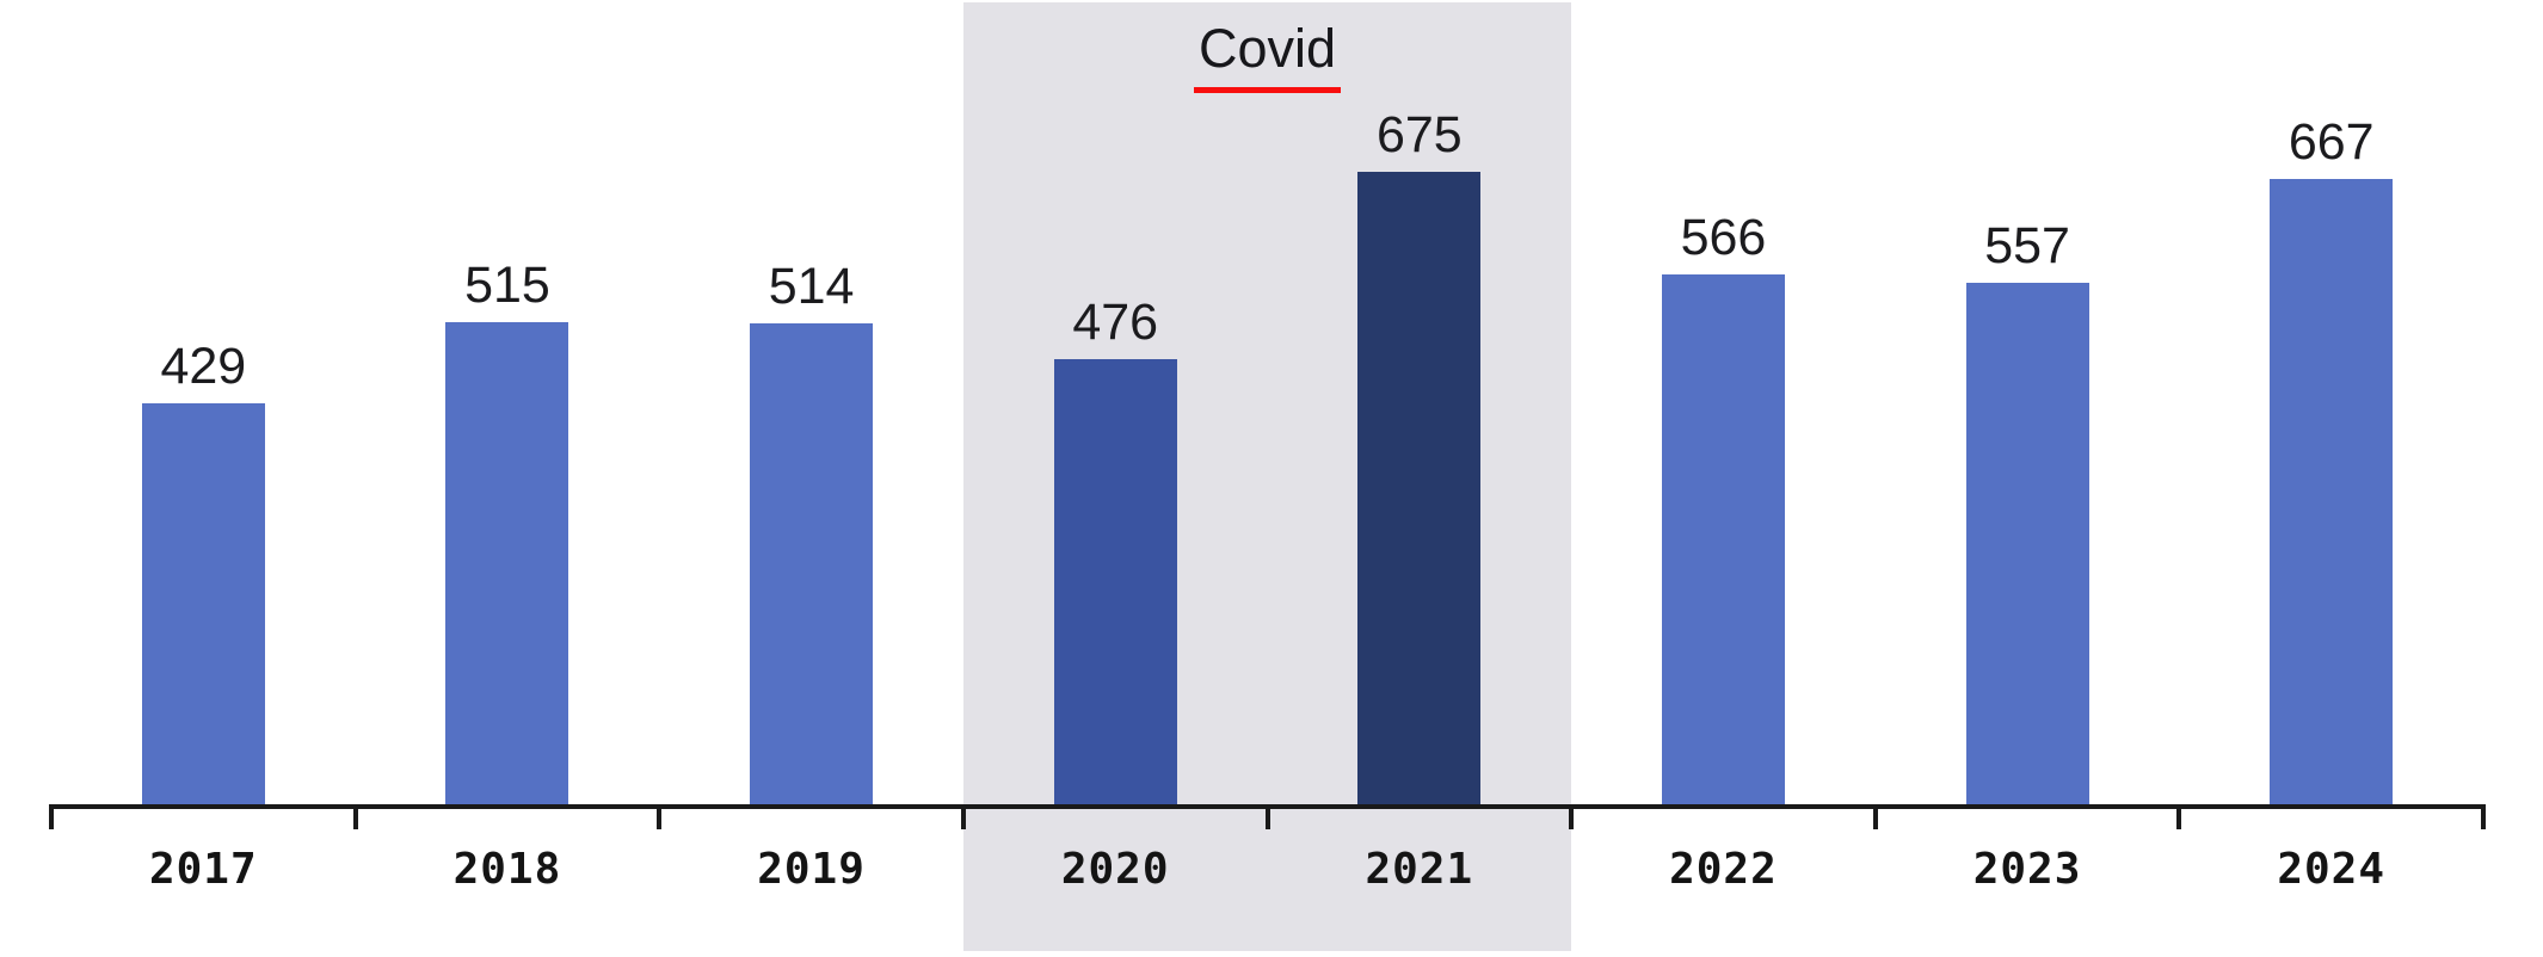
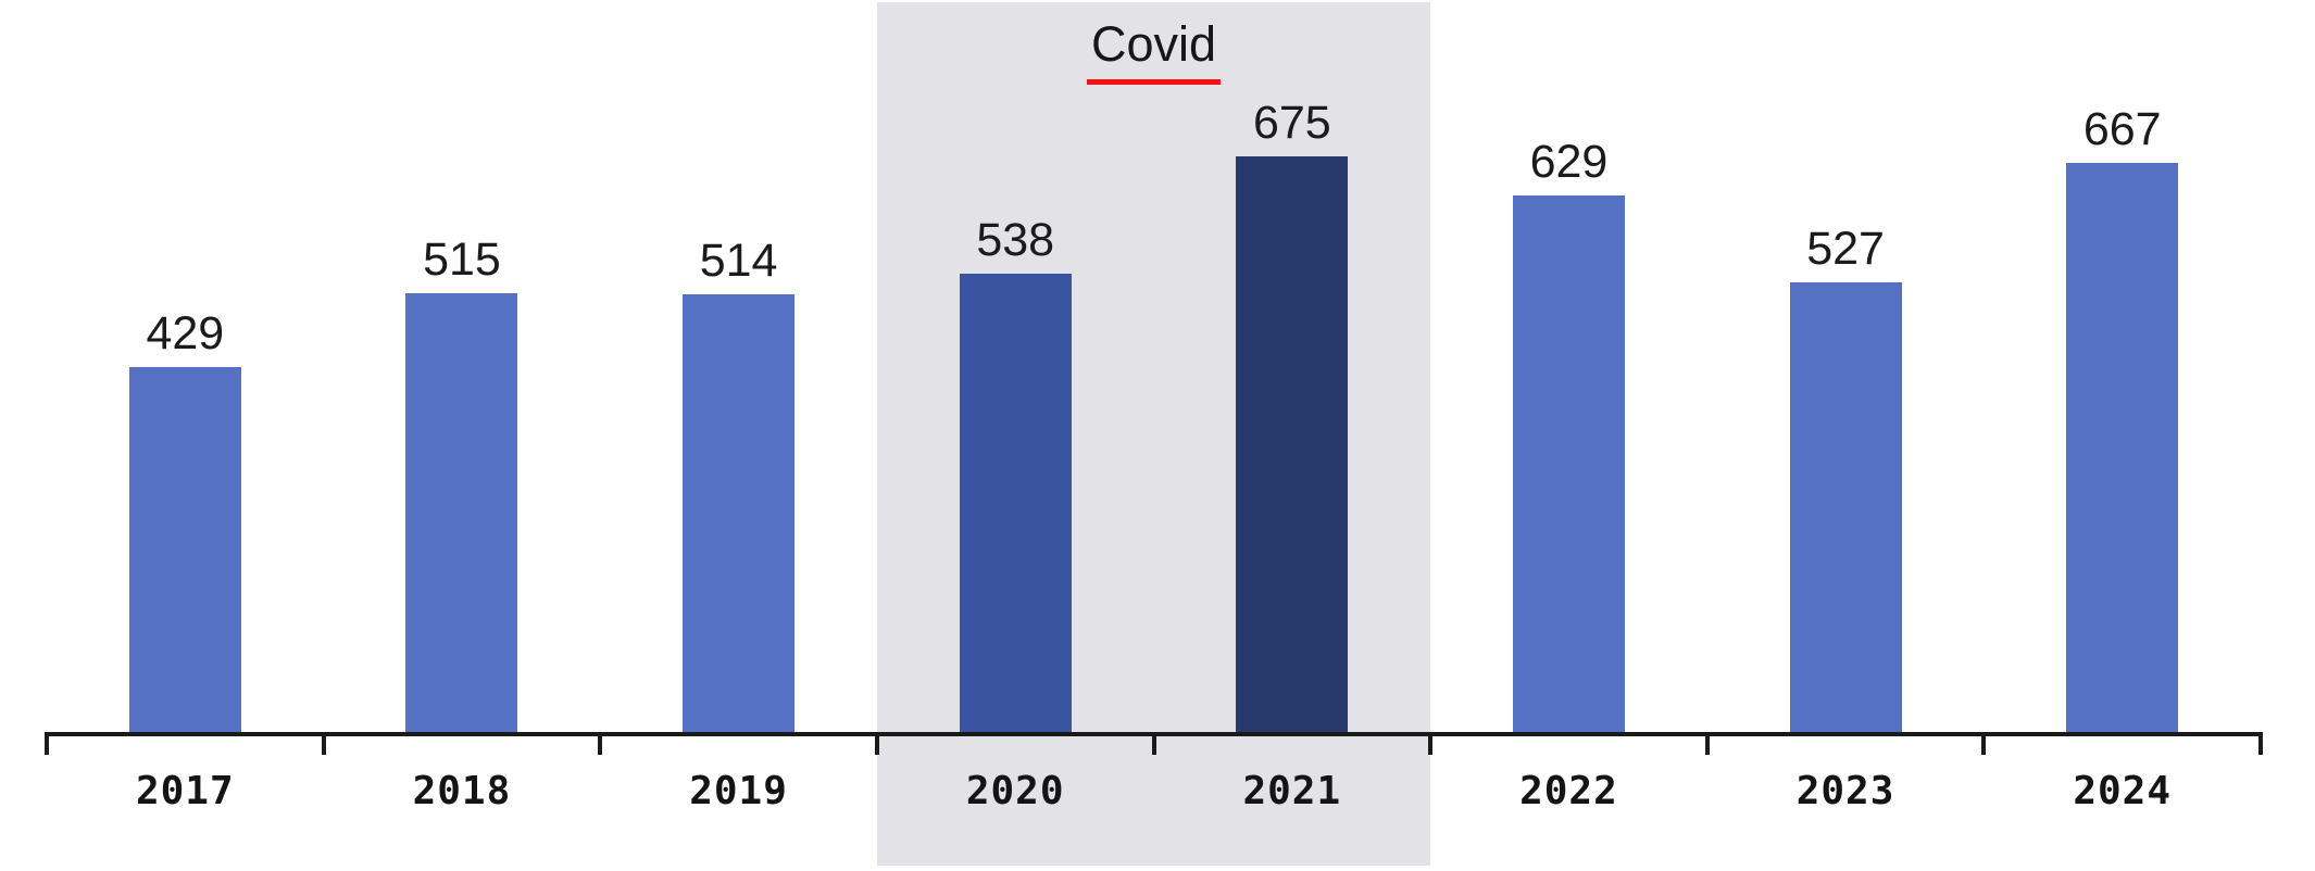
2020: 476 -> 538
2022: 566 -> 629
2023: 557 -> 527
